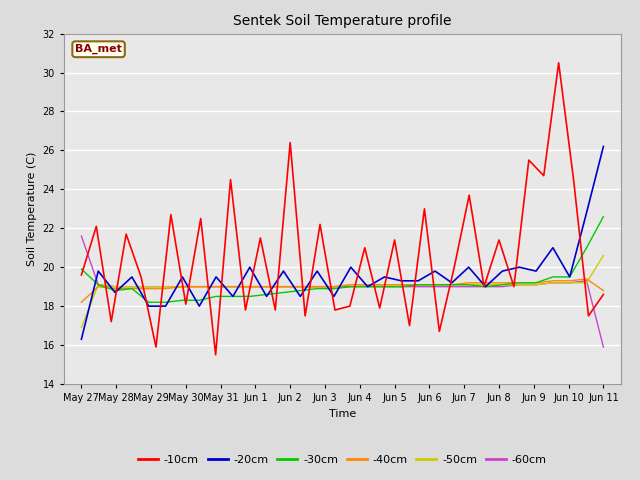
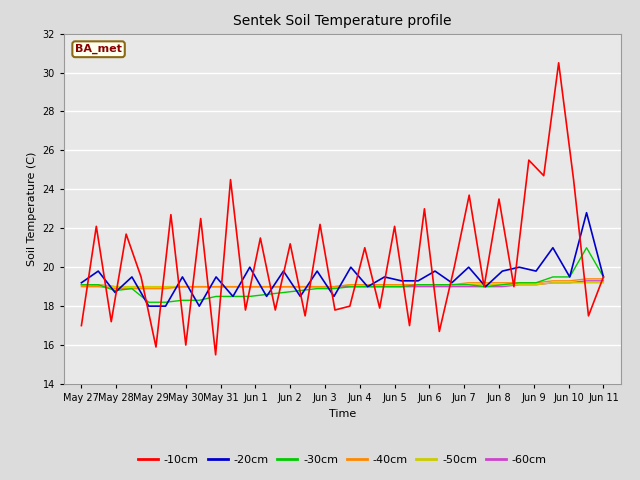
-10cm/May 27: 19.6 -> 17.0
-20cm/May 27: 16.3 -> 19.2
-30cm/May 27: 19.9 -> 19.1
-40cm/May 27: 18.2 -> 19.0
-50cm/May 27: 16.9 -> 19.1
-60cm/May 27: 21.6 -> 19.1
-10cm/May 30: 18.1 -> 16.0
-10cm/Jun 2: 26.4 -> 21.2
-10cm/Jun 5: 21.4 -> 22.1
-10cm/Jun 8: 21.4 -> 23.5
-10cm/Jun 11: 18.6 -> 19.5
-20cm/Jun 11: 26.2 -> 19.5
-30cm/Jun 11: 22.6 -> 19.5
-40cm/Jun 11: 18.8 -> 19.4
-50cm/Jun 11: 20.6 -> 19.2
-60cm/Jun 11: 15.9 -> 19.3
